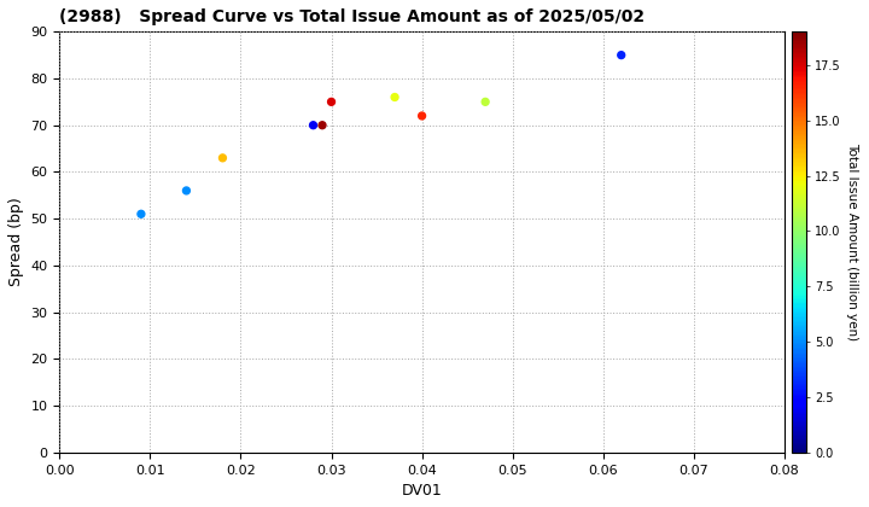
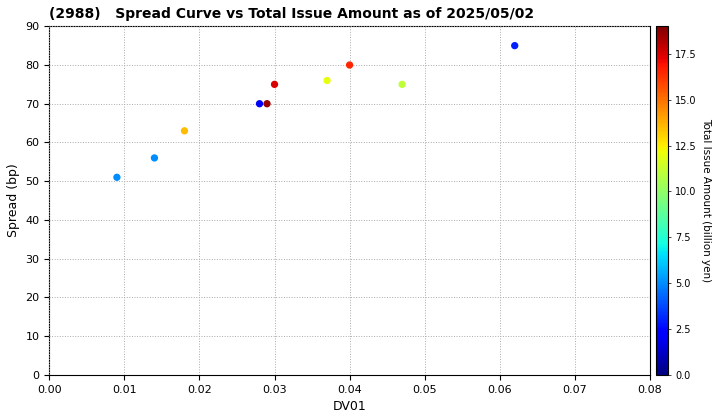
0.04: 72 -> 80
